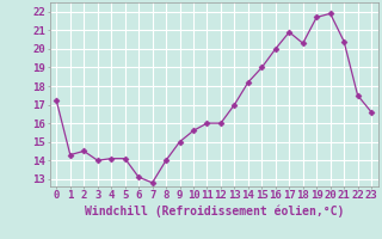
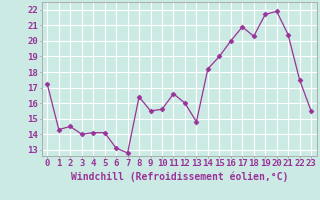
8: 14.0 -> 16.4
9: 15.0 -> 15.5
11: 16.0 -> 16.6
13: 17.0 -> 14.8
23: 16.6 -> 15.5
